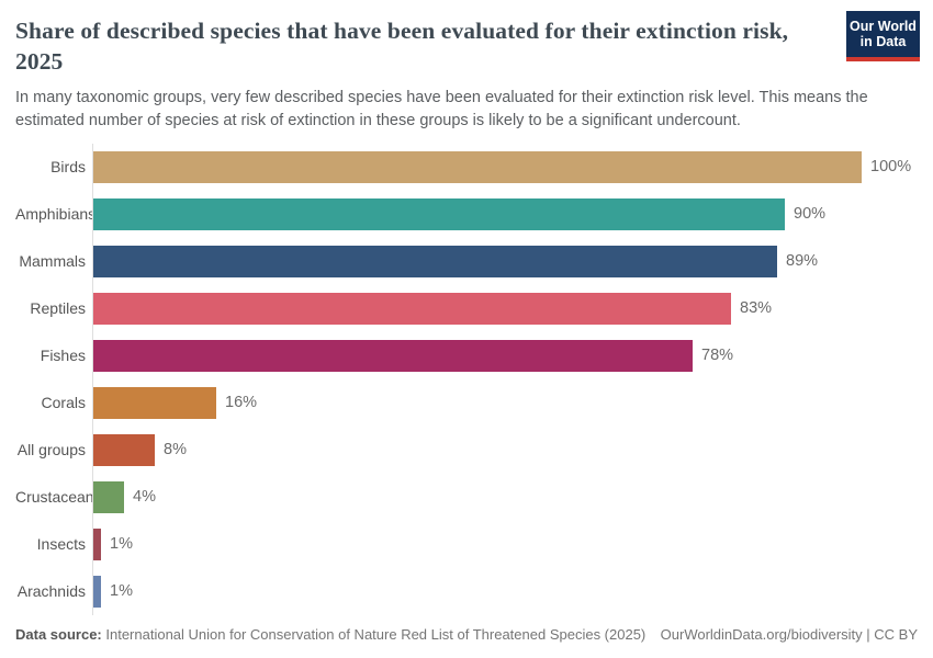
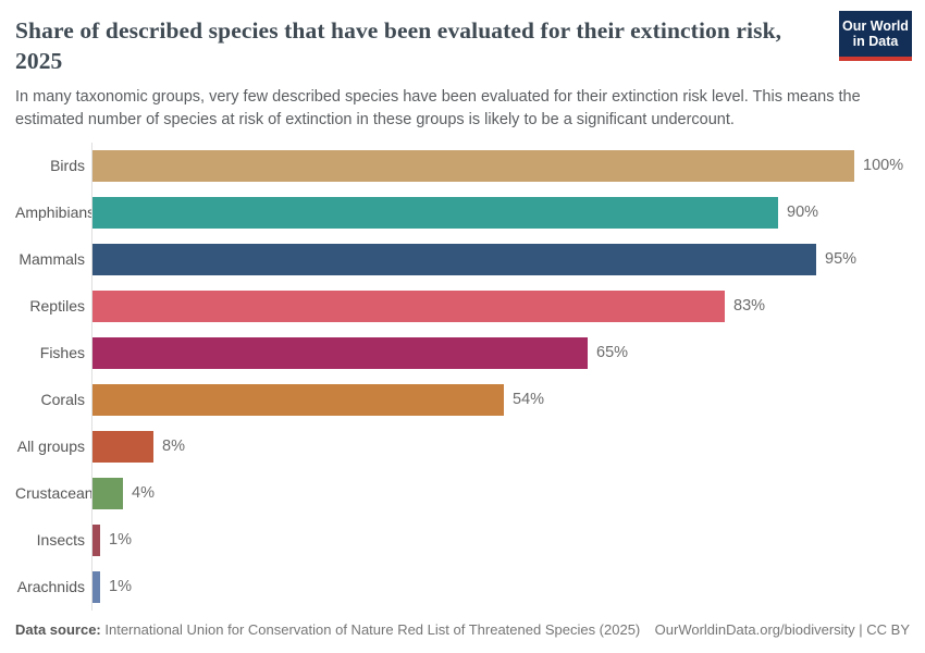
Mammals: 89% -> 95%
Fishes: 78% -> 65%
Corals: 16% -> 54%
